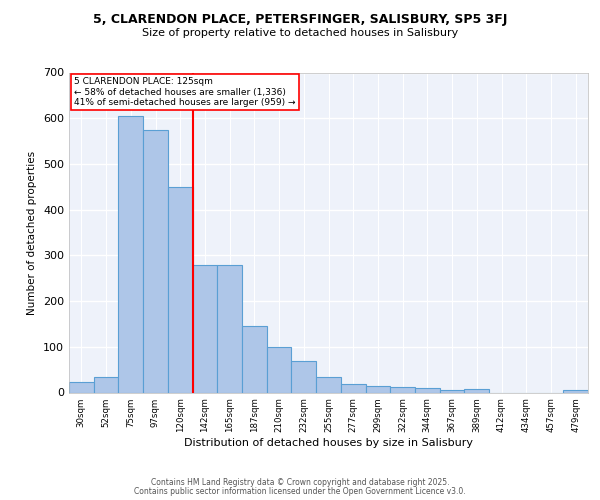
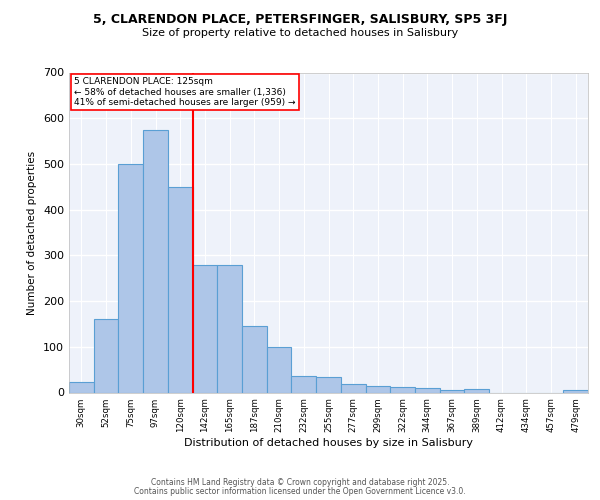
52sqm: 35 -> 160
75sqm: 605 -> 500
232sqm: 70 -> 37
